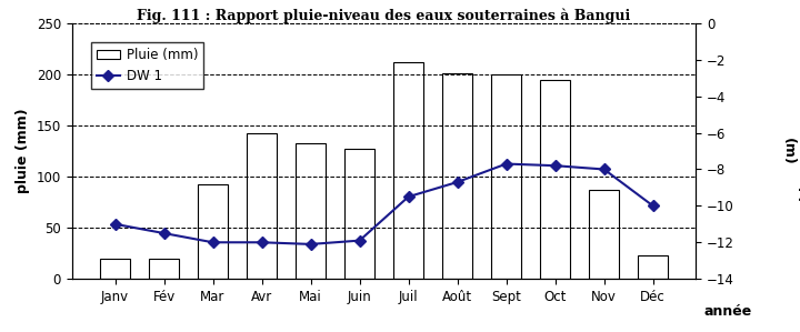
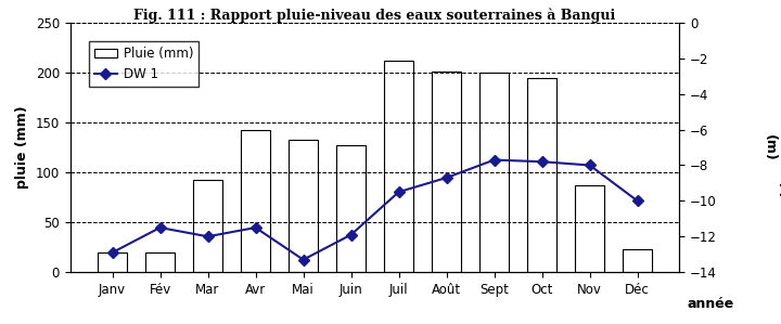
DW 1/Janv: -11.0 -> -12.9
DW 1/Avr: -12.0 -> -11.5
DW 1/Mai: -12.1 -> -13.3
